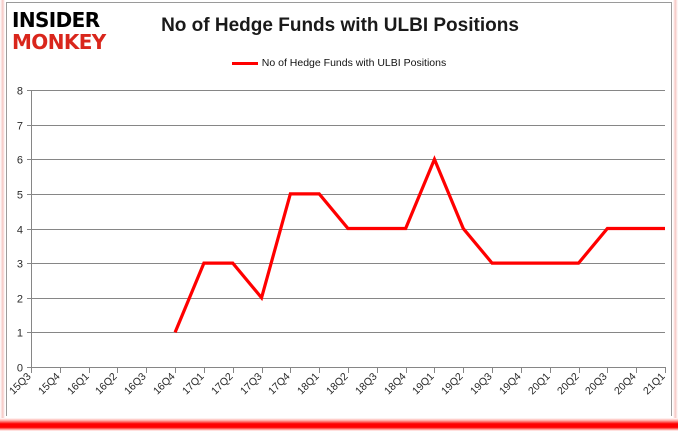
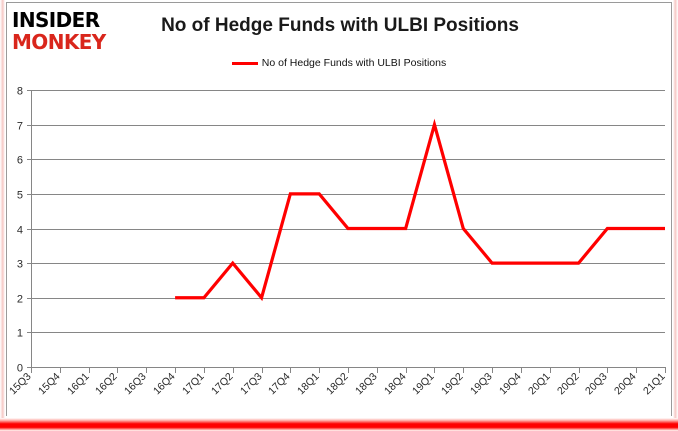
16Q4: 1 -> 2
17Q1: 3 -> 2
19Q1: 6 -> 7
